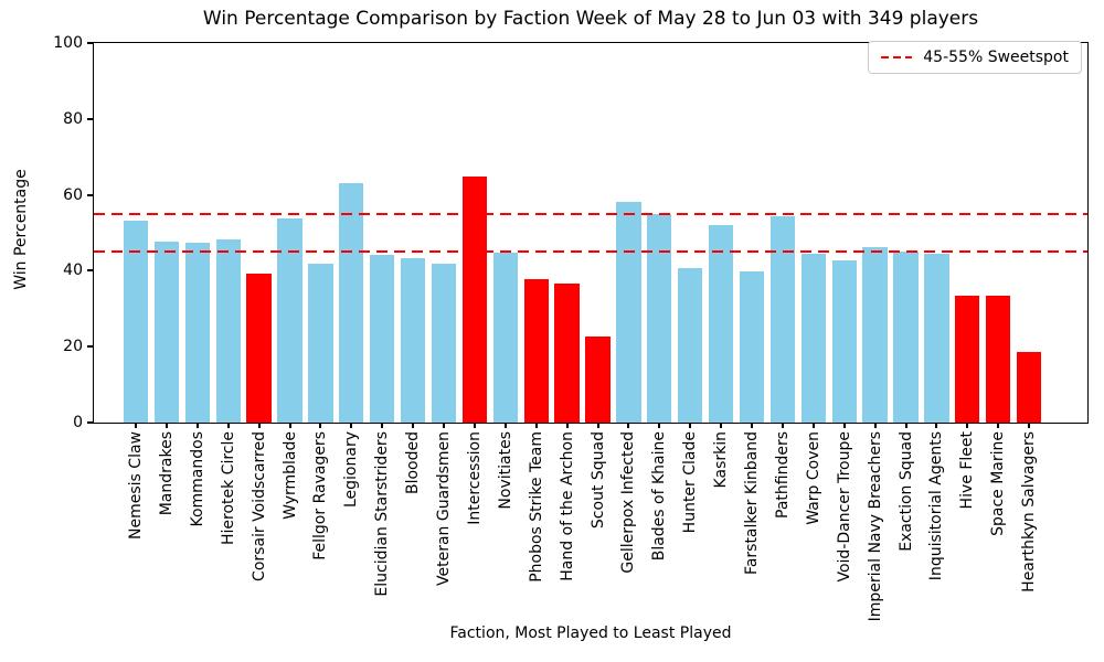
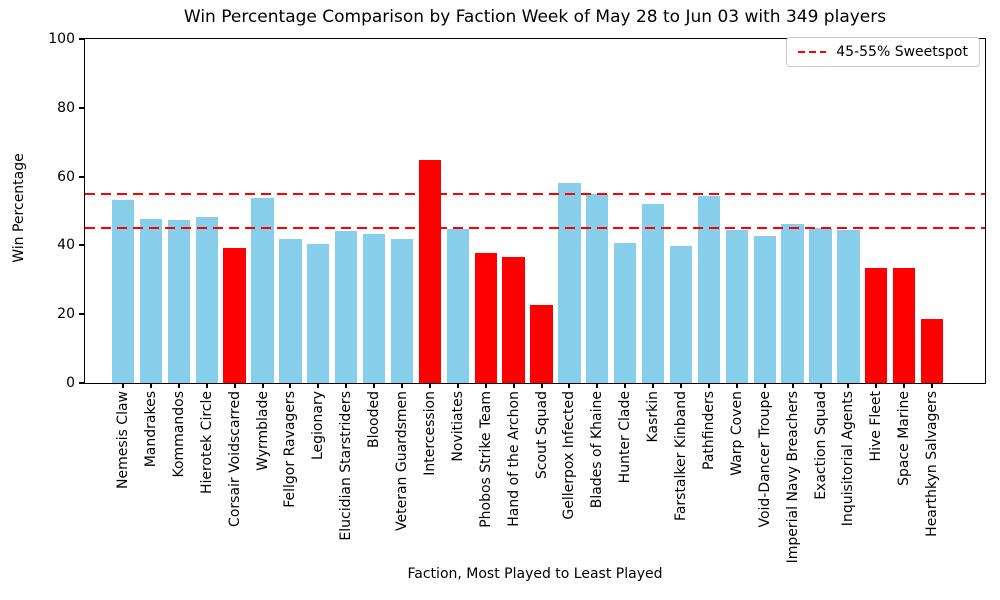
Legionary: 63 -> 40
